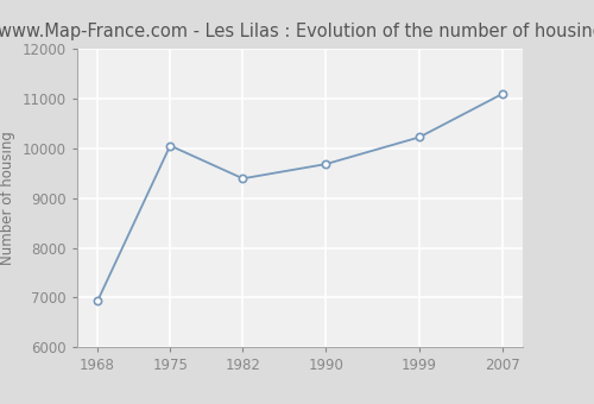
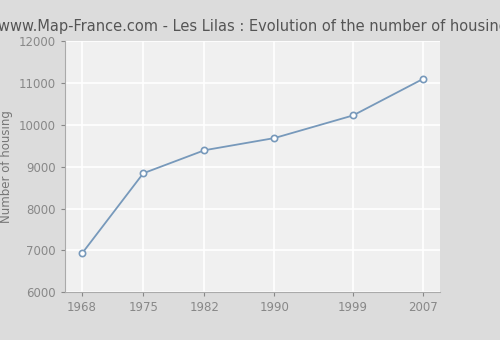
1975: 10050 -> 8840
